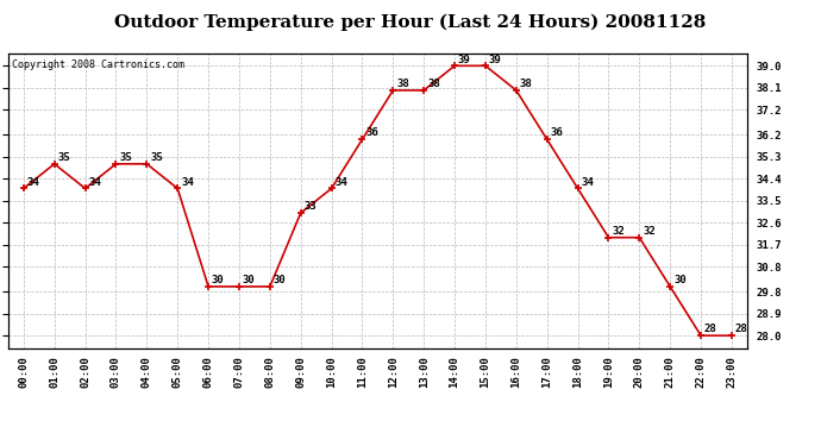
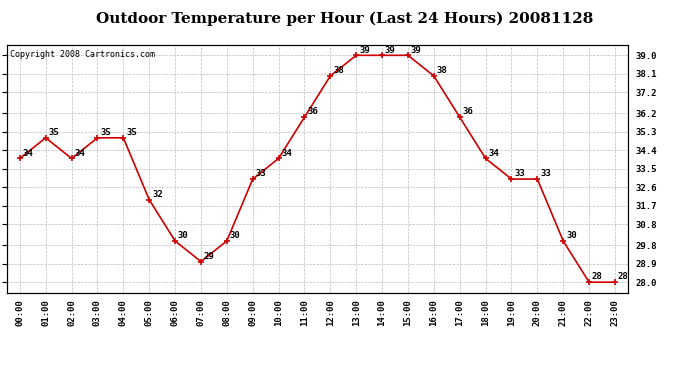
05:00: 34 -> 32
07:00: 30 -> 29
13:00: 38 -> 39
19:00: 32 -> 33
20:00: 32 -> 33
